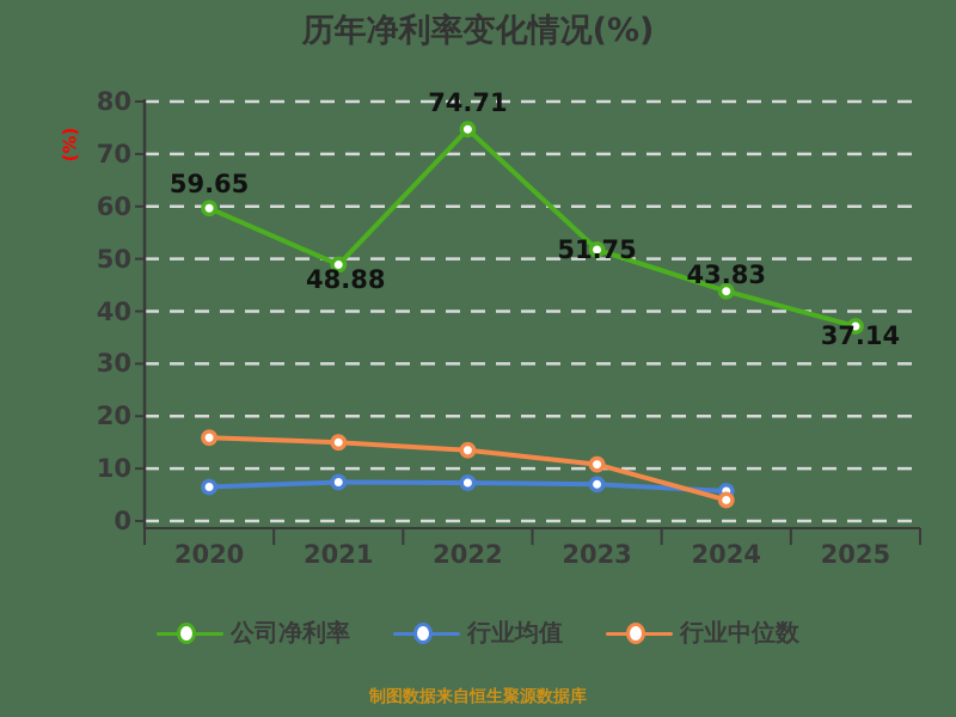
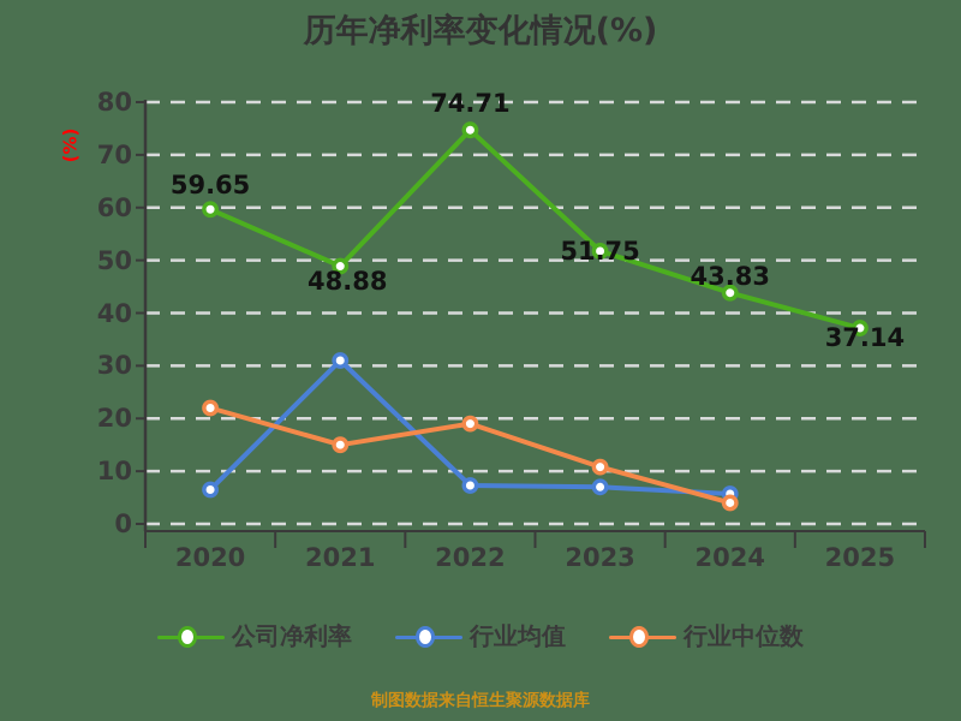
行业中位数/2020: 16 -> 22
行业均值/2021: 7 -> 31
行业中位数/2022: 14 -> 19
